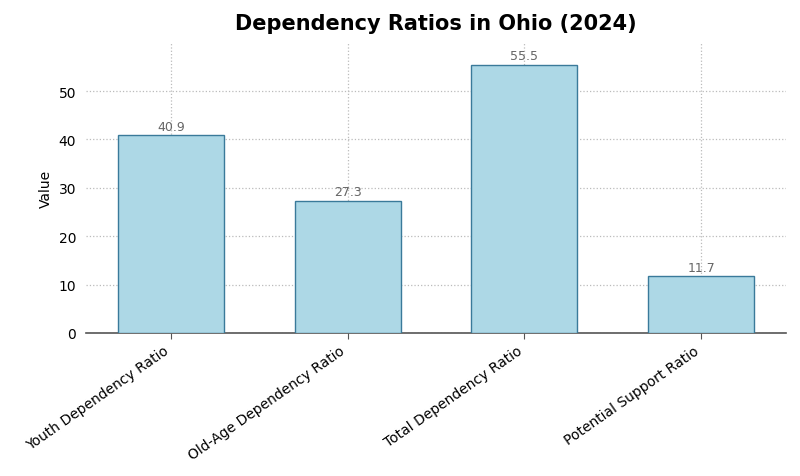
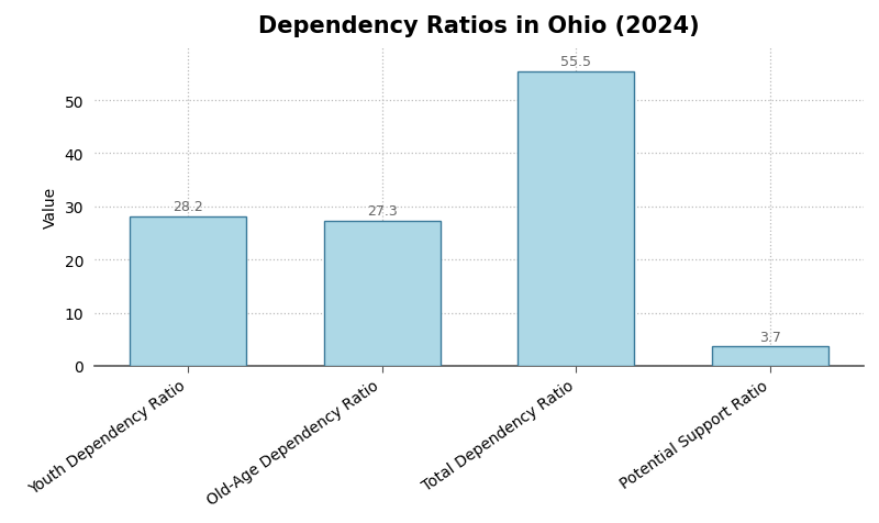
Youth Dependency Ratio: 40.9 -> 28.2
Potential Support Ratio: 11.7 -> 3.7
